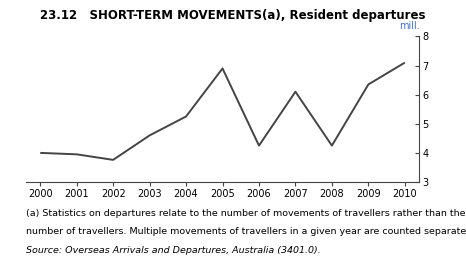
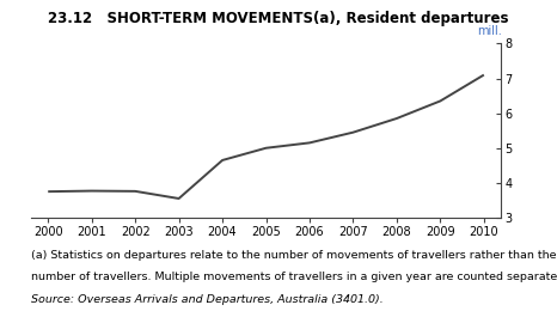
2000: 4.00 -> 3.75
2001: 3.95 -> 3.77
2003: 4.60 -> 3.55
2004: 5.25 -> 4.65
2005: 6.90 -> 5.00
2006: 4.25 -> 5.15
2007: 6.10 -> 5.45
2008: 4.25 -> 5.85
